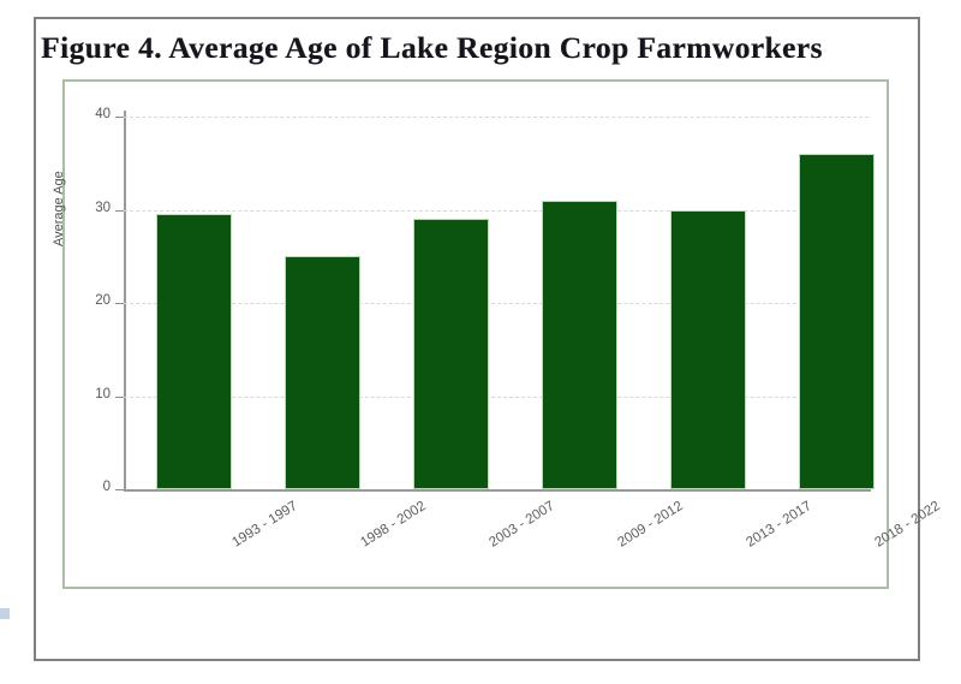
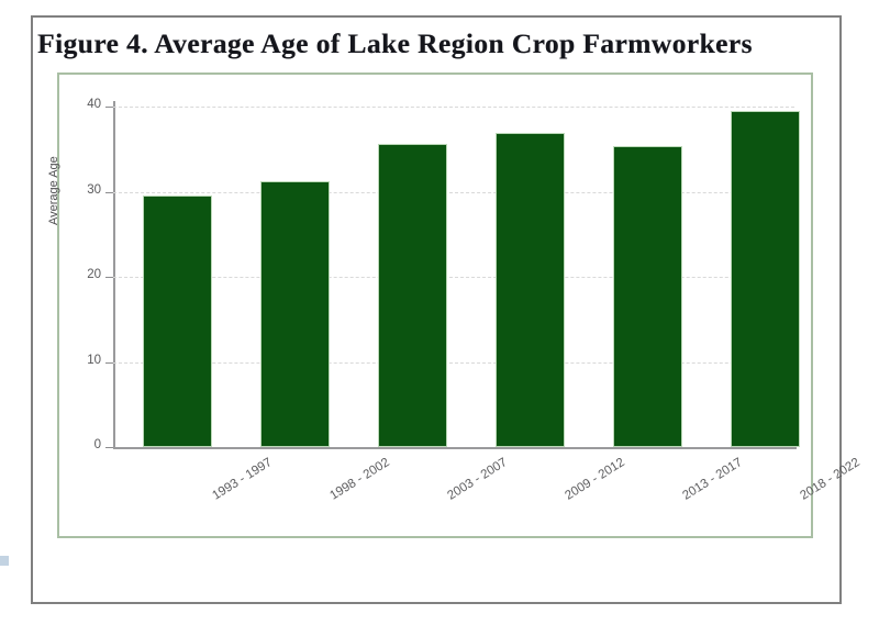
1998 - 2002: 25 -> 31
2003 - 2007: 29 -> 36
2009 - 2012: 31 -> 37
2013 - 2017: 30 -> 35
2018 - 2022: 36 -> 40
